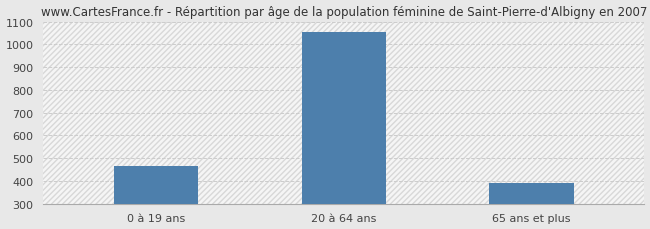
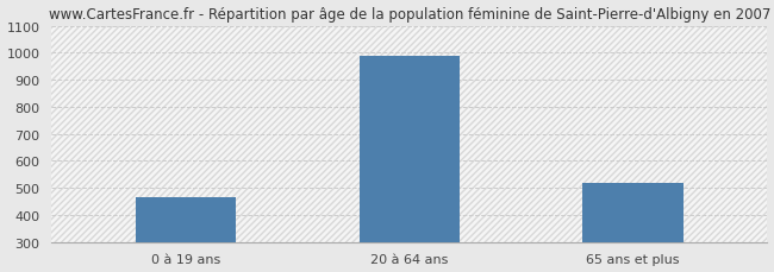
20 à 64 ans: 1055 -> 990
65 ans et plus: 390 -> 520
